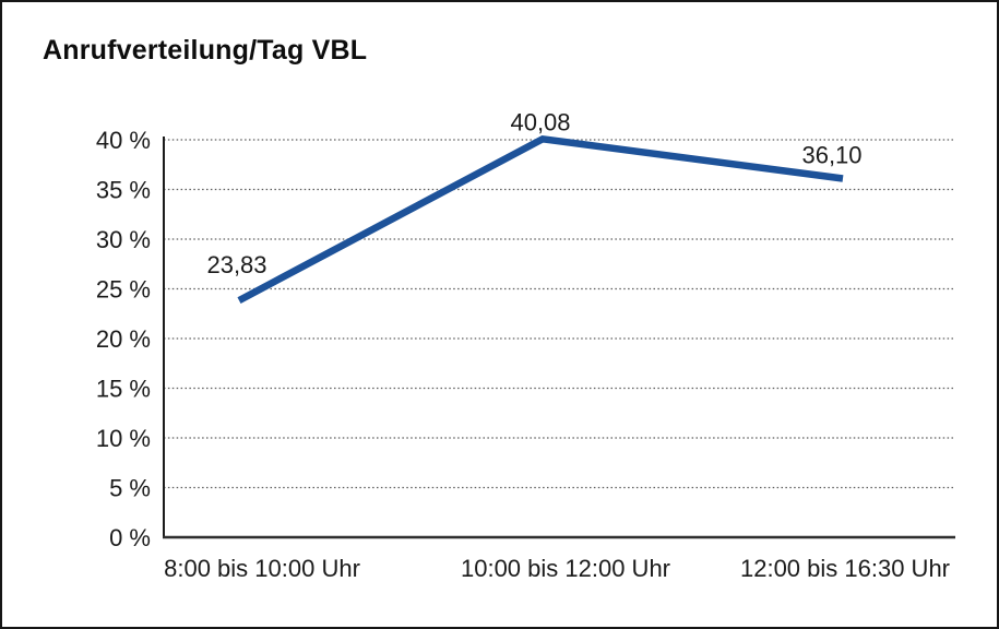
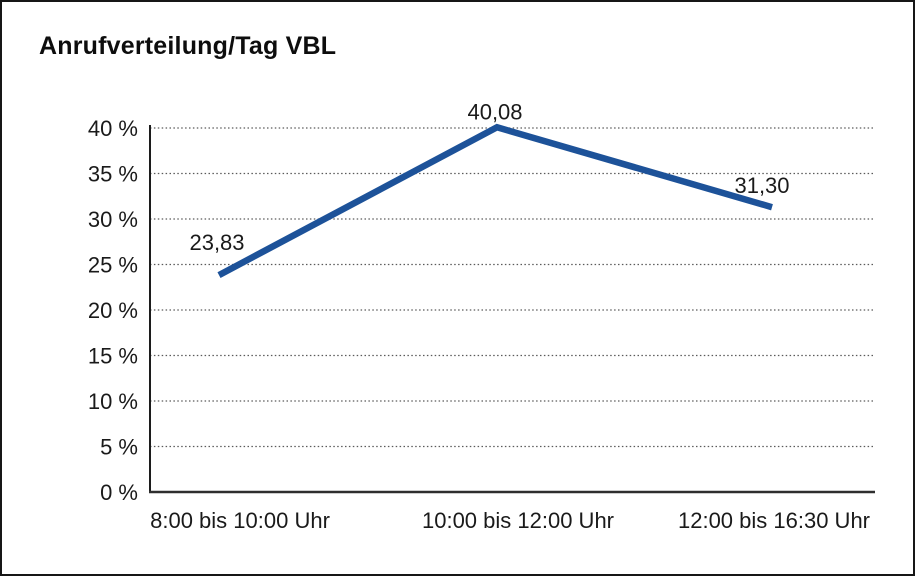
12:00 bis 16:30 Uhr: 36,10 -> 31,30
